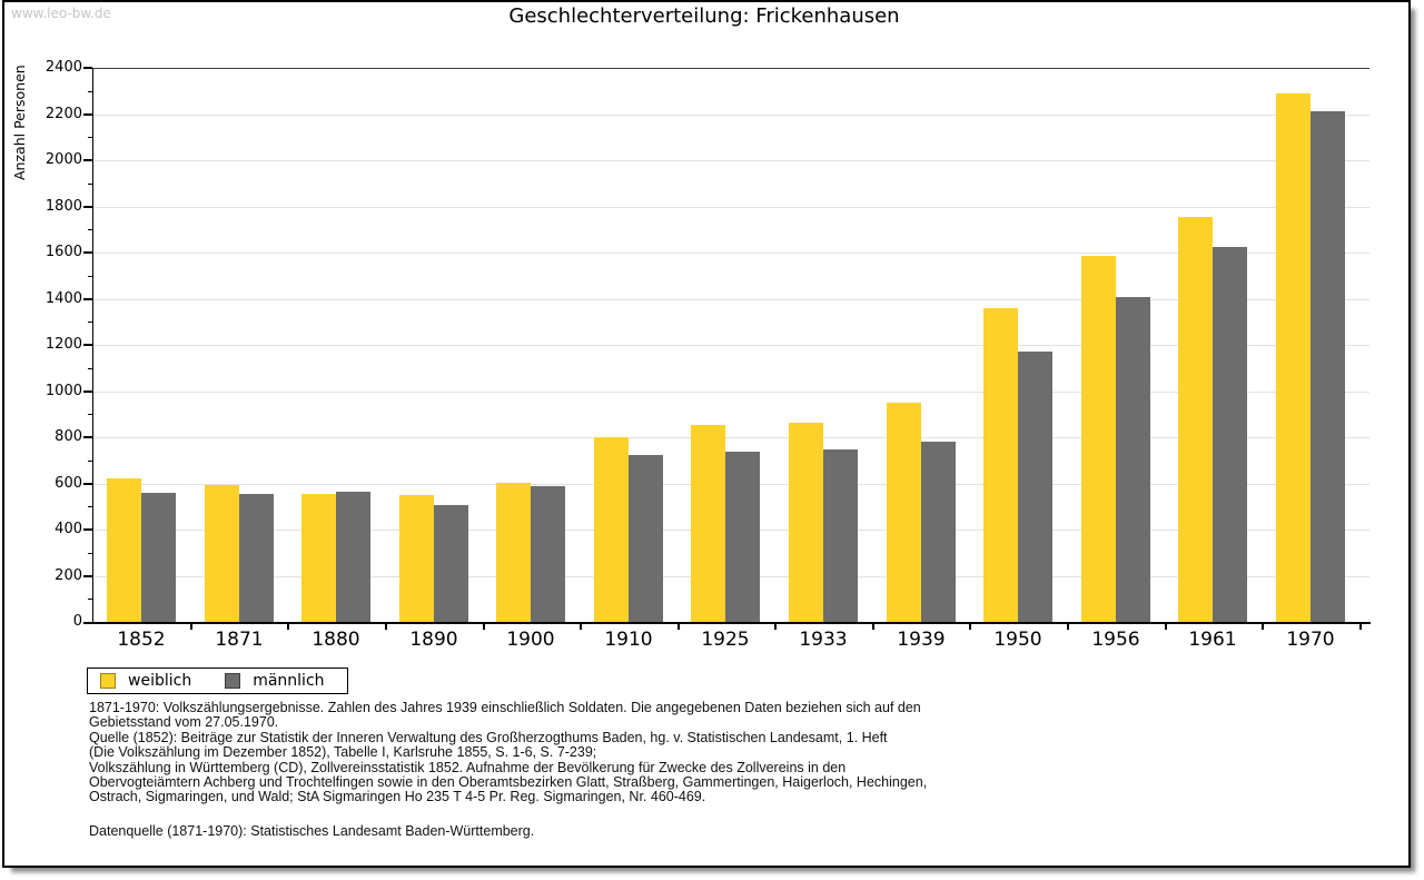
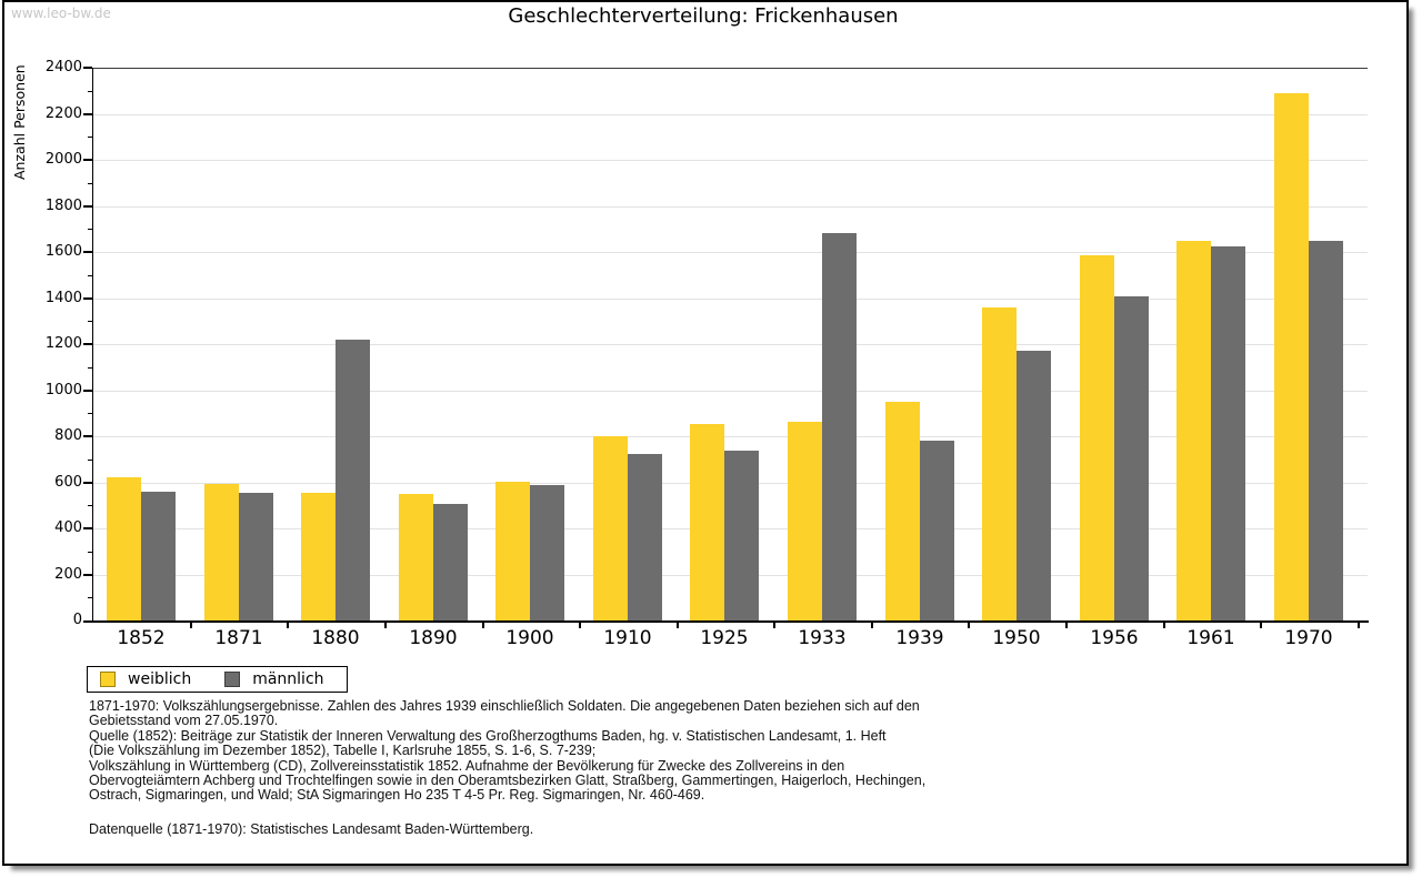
männlich/1880: 560 -> 1220
männlich/1933: 740 -> 1680
weiblich/1961: 1760 -> 1650
männlich/1970: 2210 -> 1650
